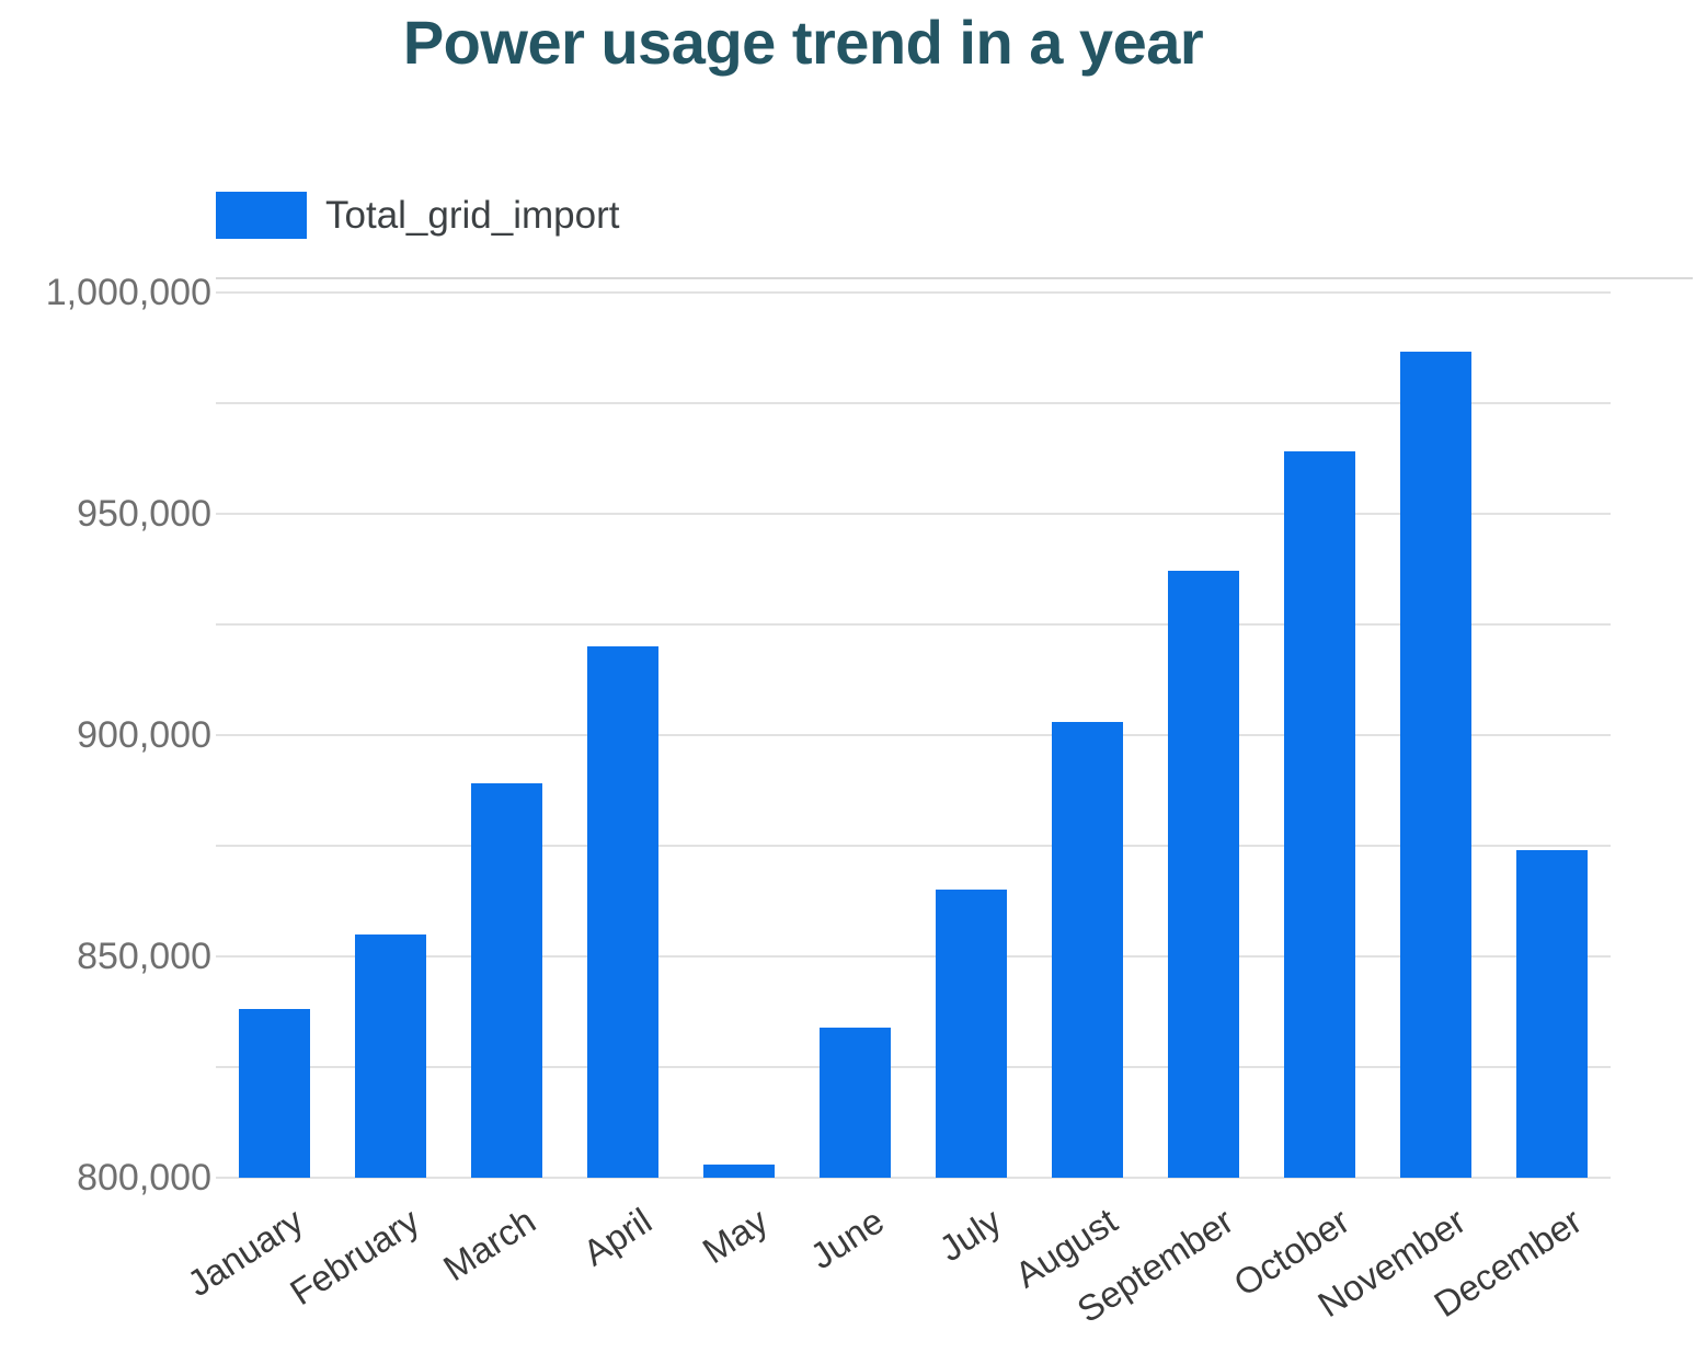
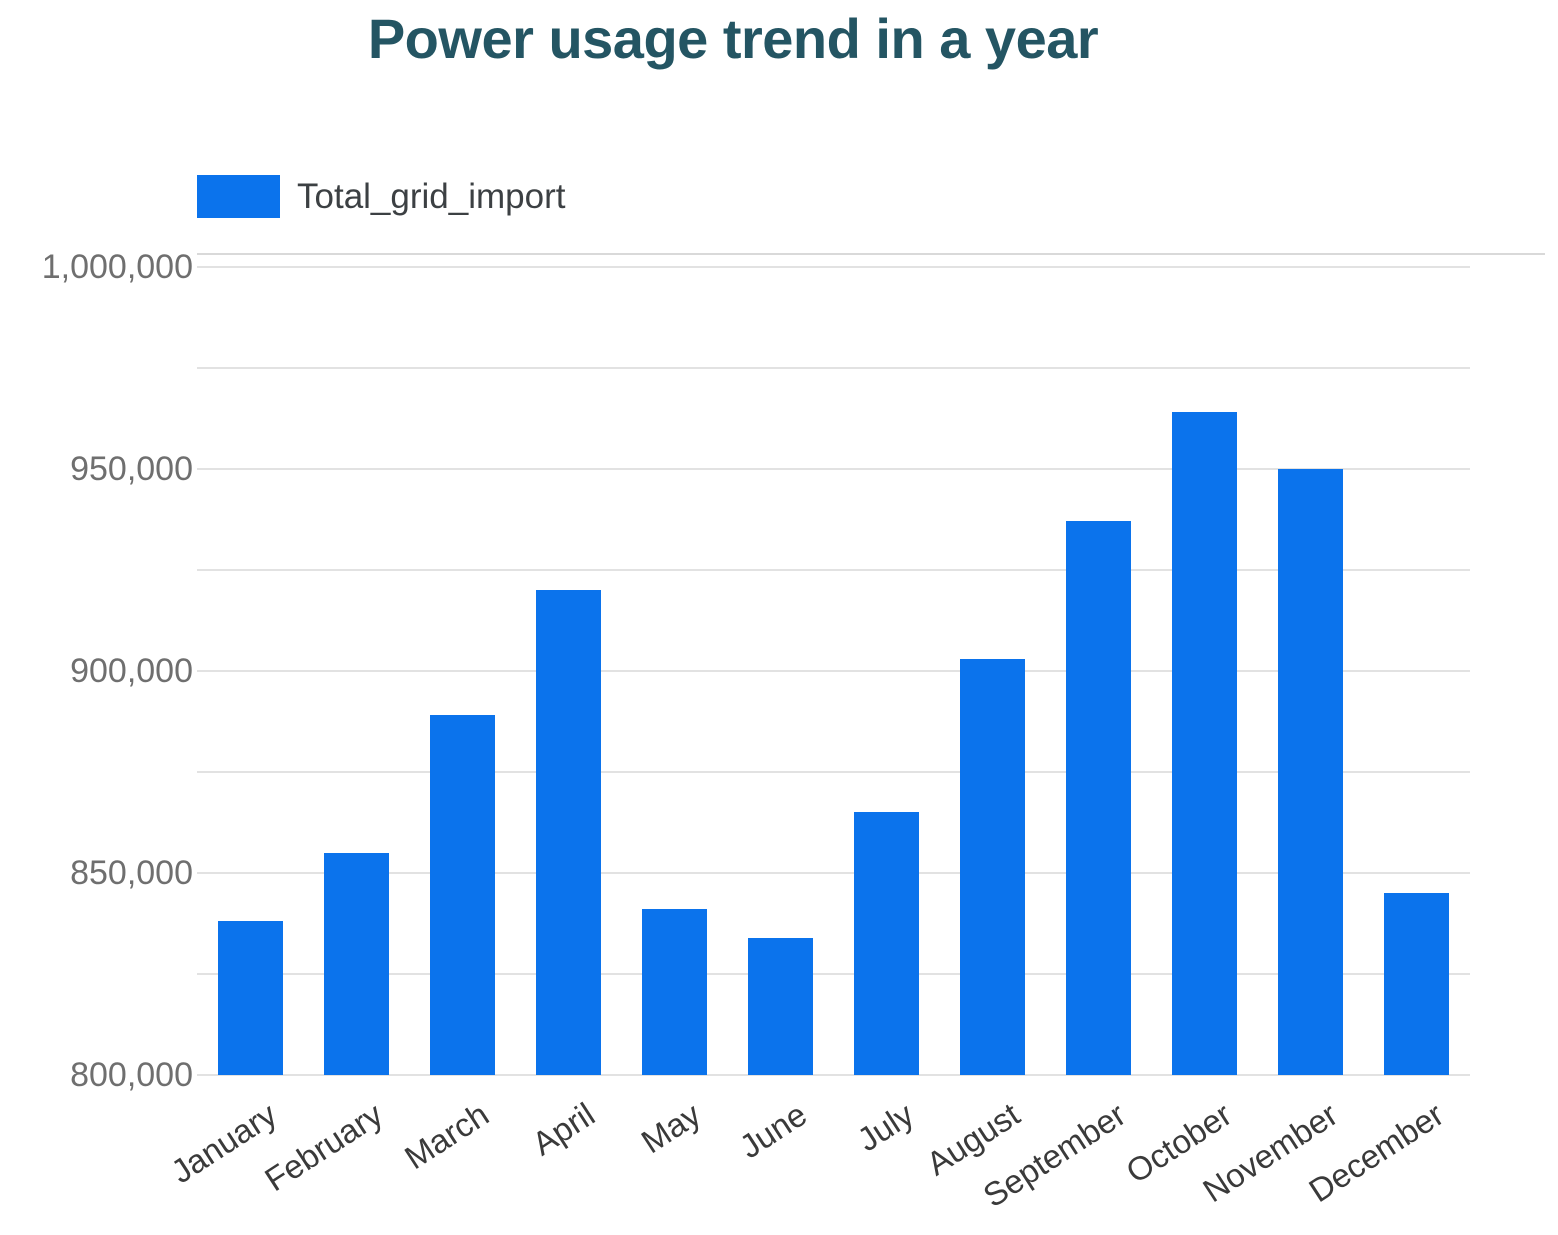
May: 803000 -> 841000
November: 986000 -> 950000
December: 874000 -> 845000
